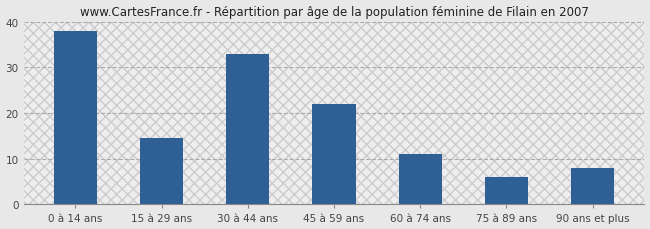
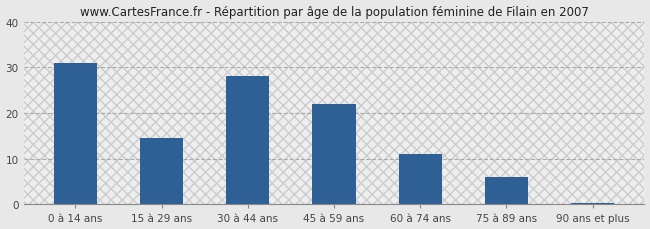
0 à 14 ans: 38.0 -> 31.0
30 à 44 ans: 33.0 -> 28.0
90 ans et plus: 8.0 -> 0.4
